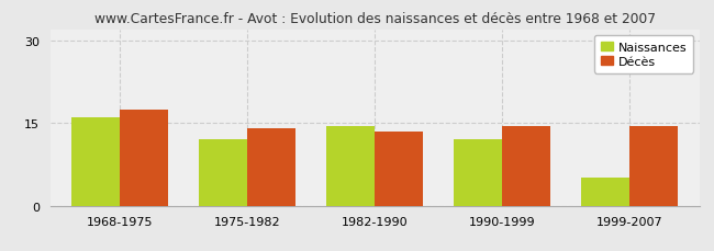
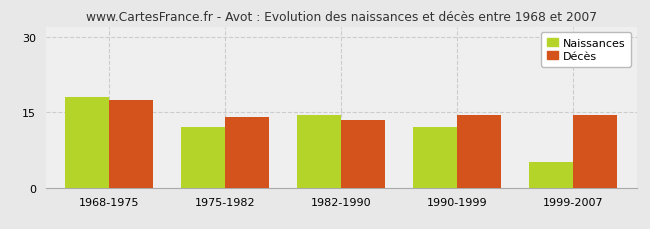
Naissances/1968-1975: 16.0 -> 18.0
